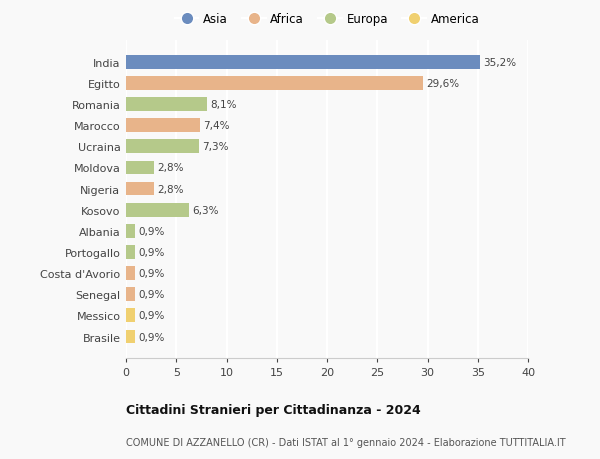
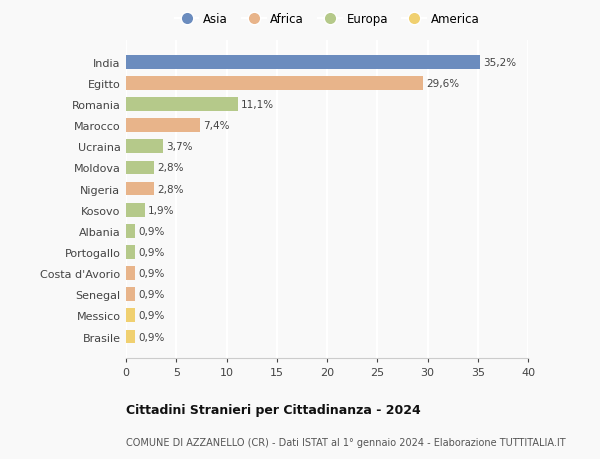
Romania: 8,1% -> 11,1%
Ucraina: 7,3% -> 3,7%
Kosovo: 6,3% -> 1,9%
